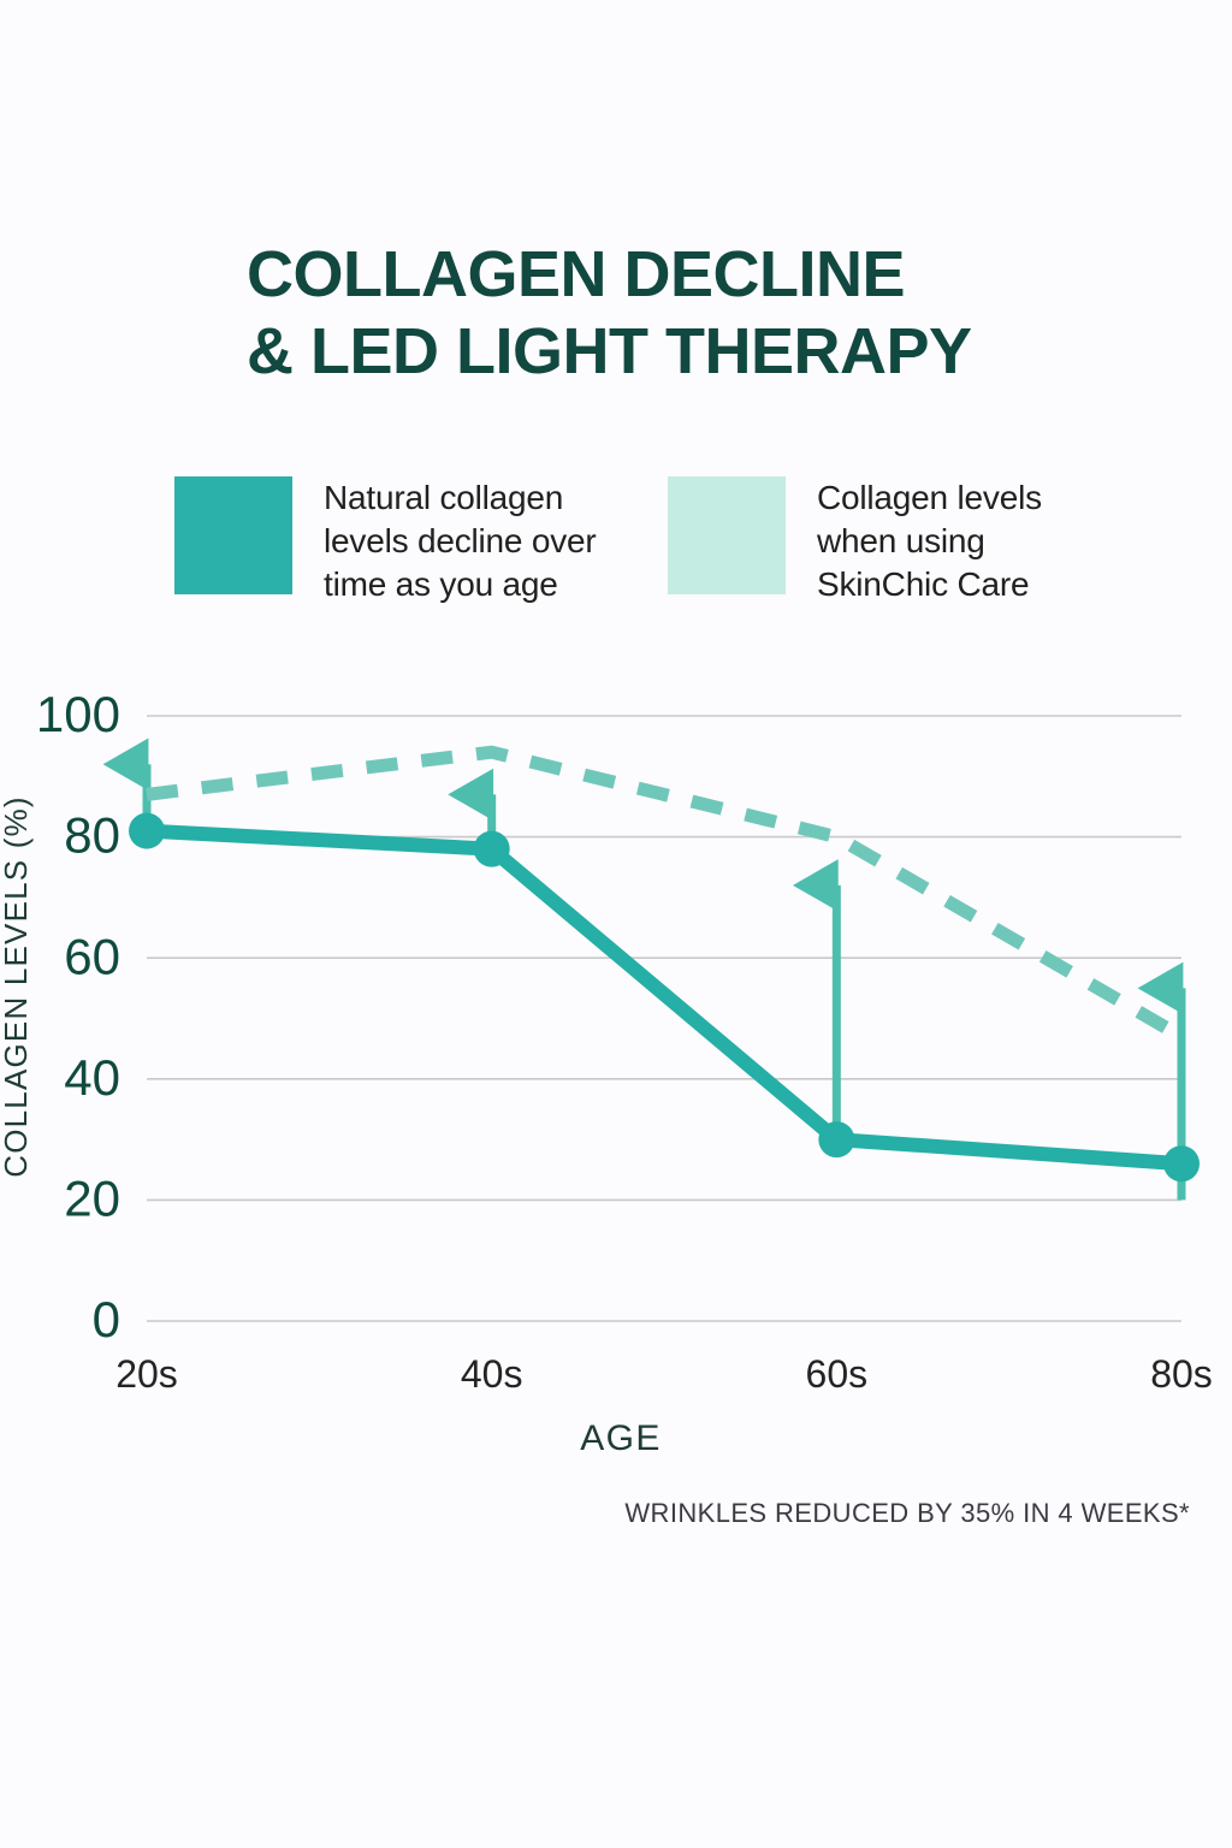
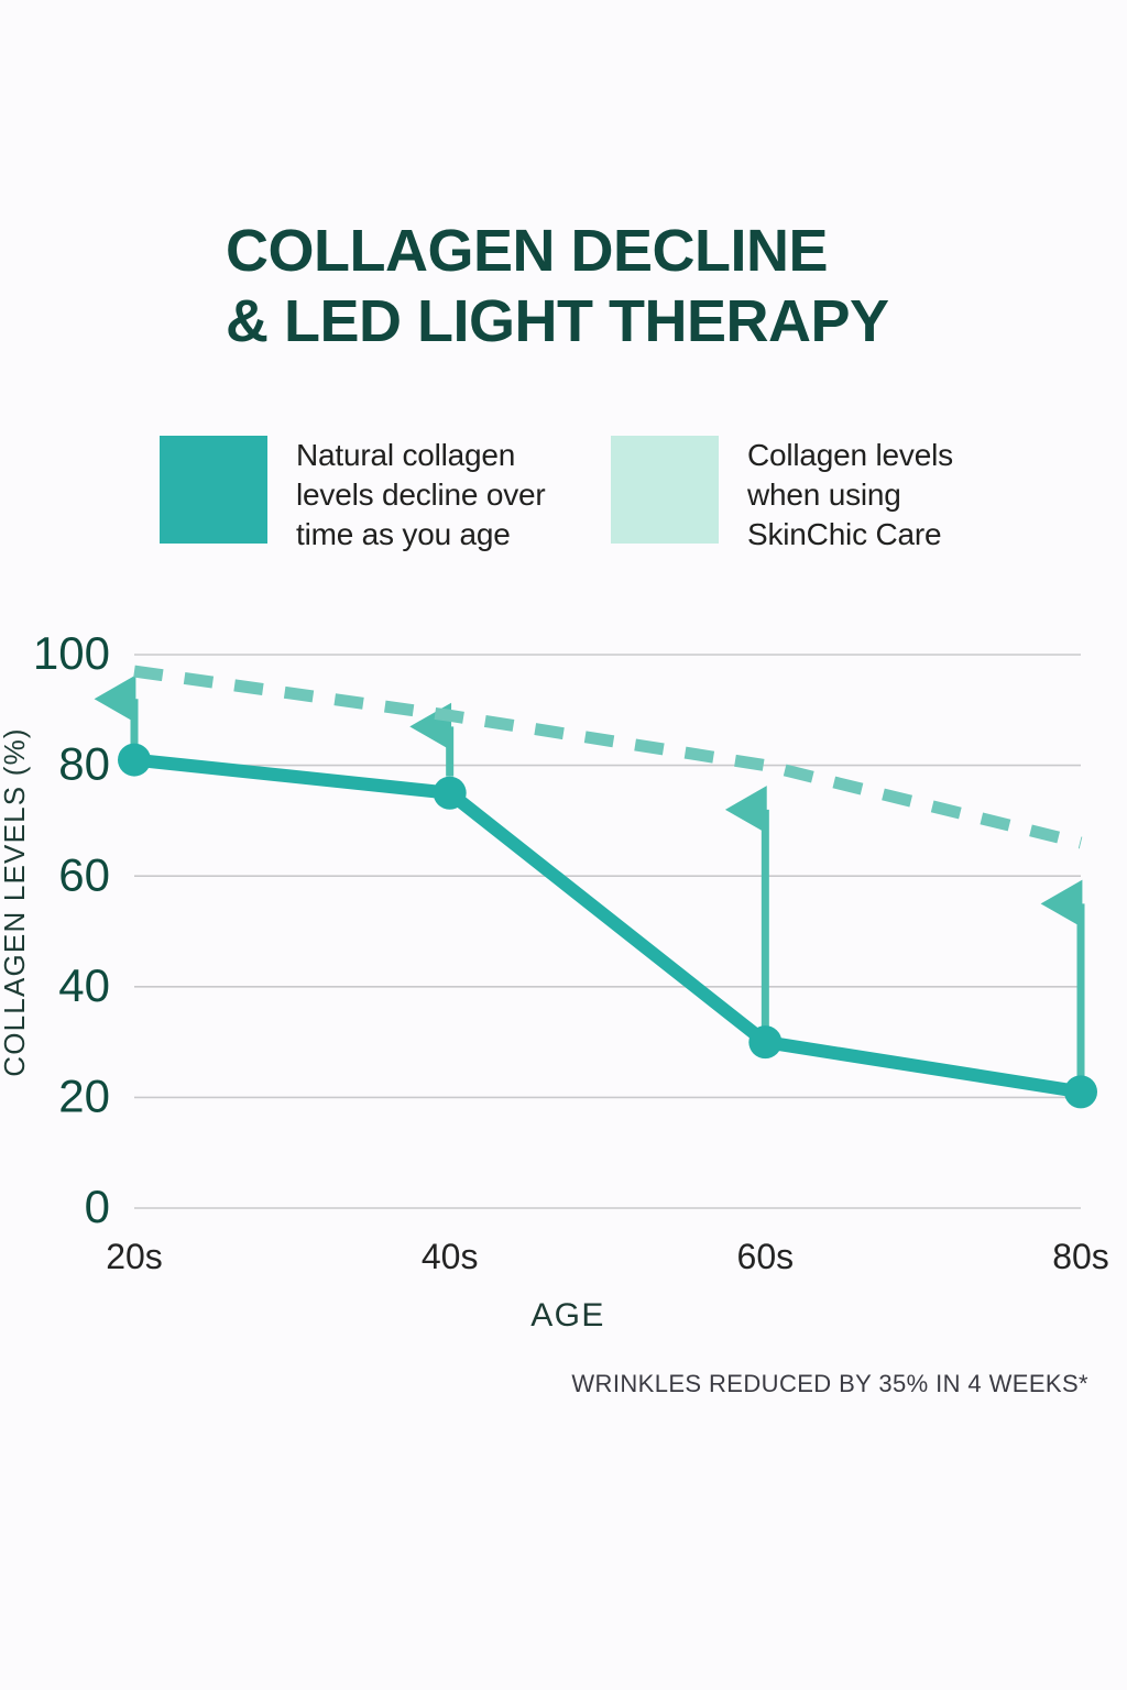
Collagen levels when using SkinChic Care/20s: 87 -> 97
Natural collagen levels decline over time as you age/40s: 78 -> 75
Collagen levels when using SkinChic Care/40s: 94 -> 89
Natural collagen levels decline over time as you age/80s: 26 -> 21
Collagen levels when using SkinChic Care/80s: 47 -> 66
